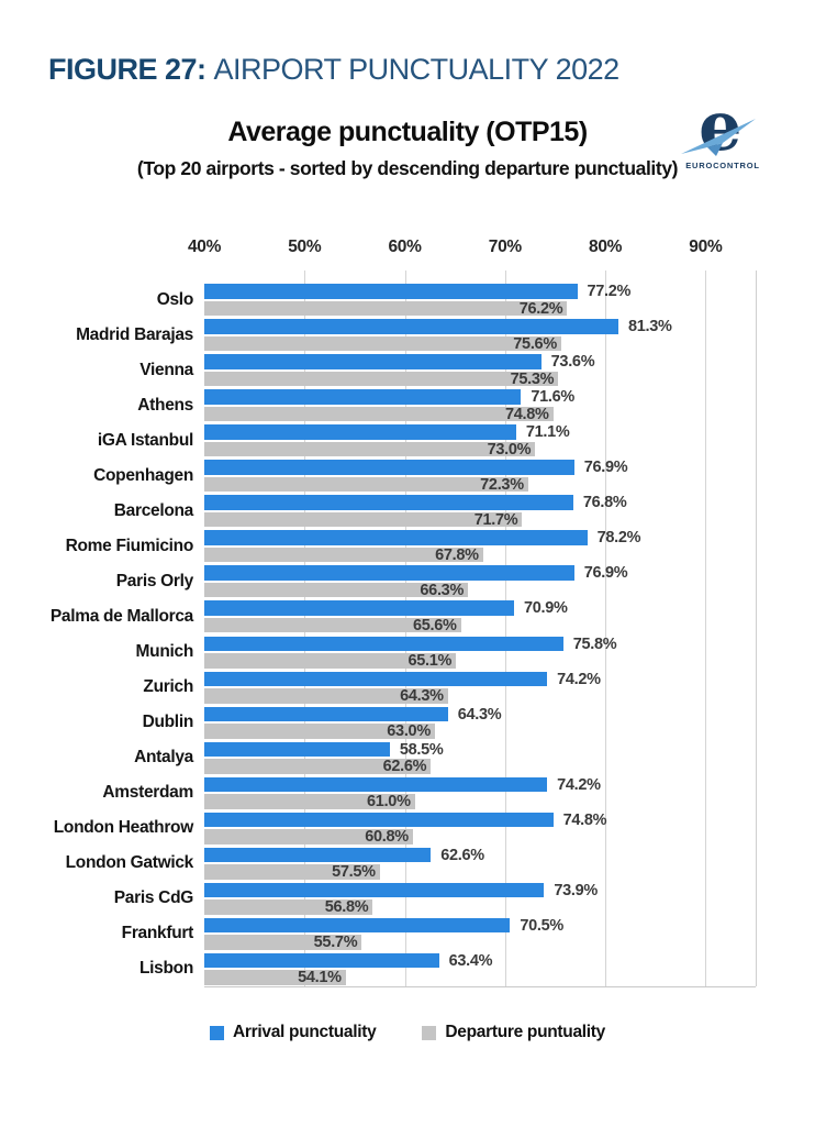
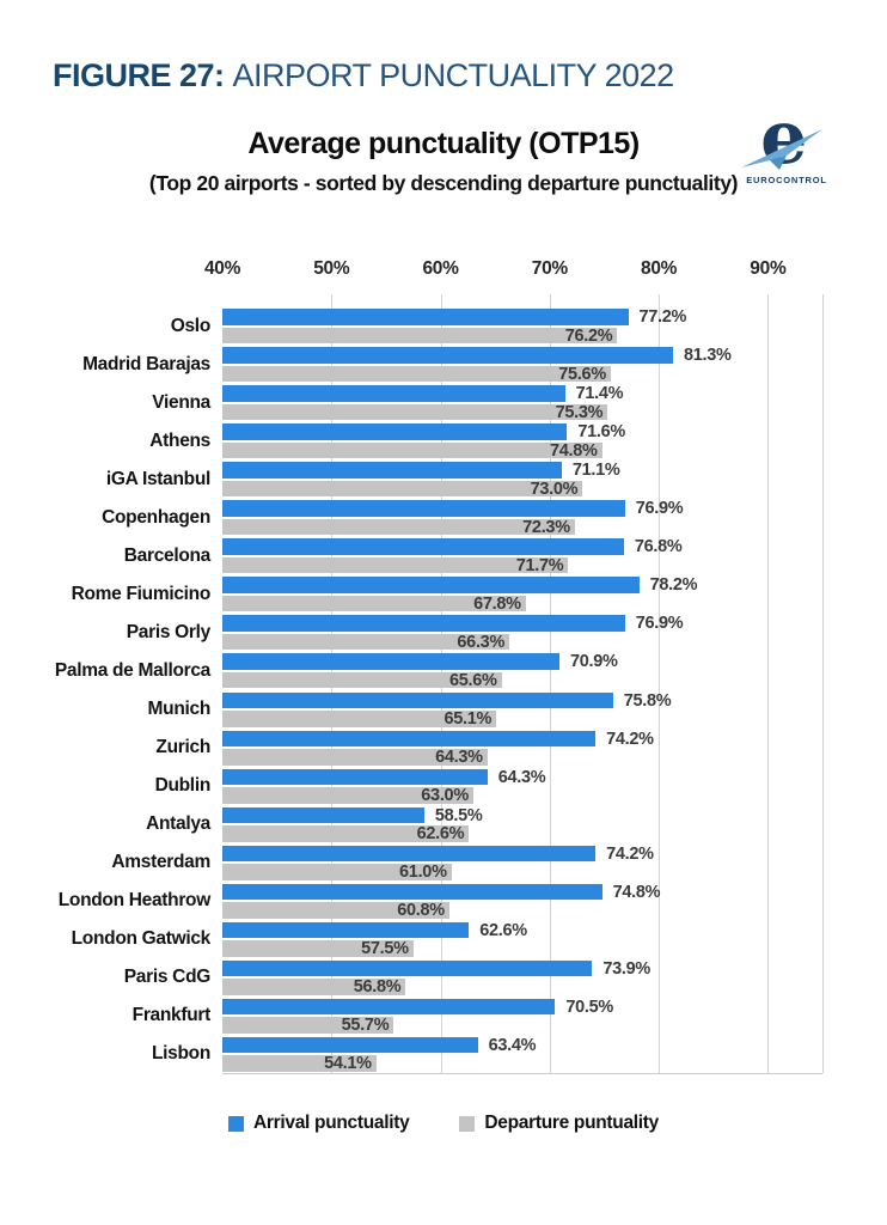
Arrival punctuality/Vienna: 73.6% -> 71.4%
